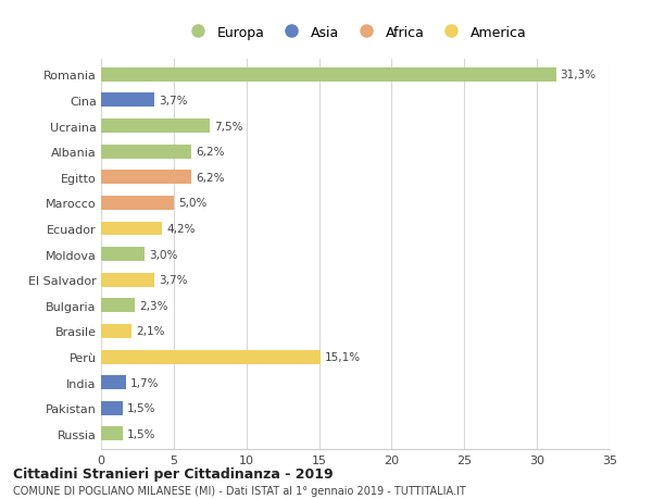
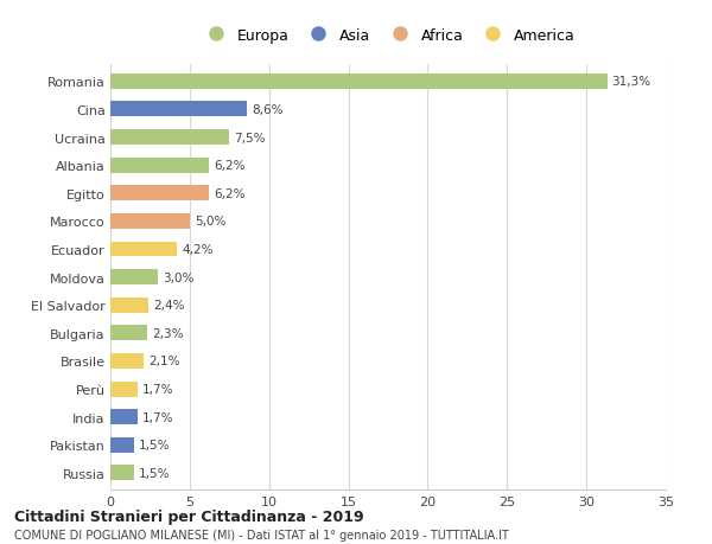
Cina: 3,7% -> 8,6%
El Salvador: 3,7% -> 2,4%
Perù: 15,1% -> 1,7%
